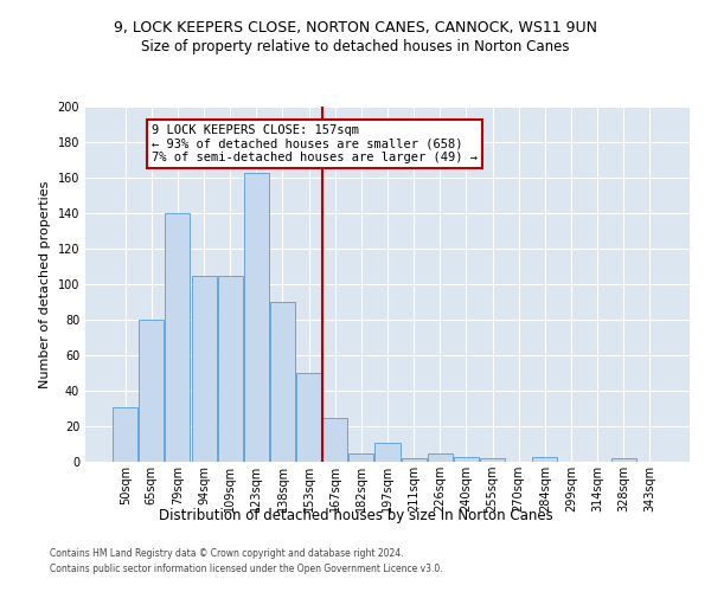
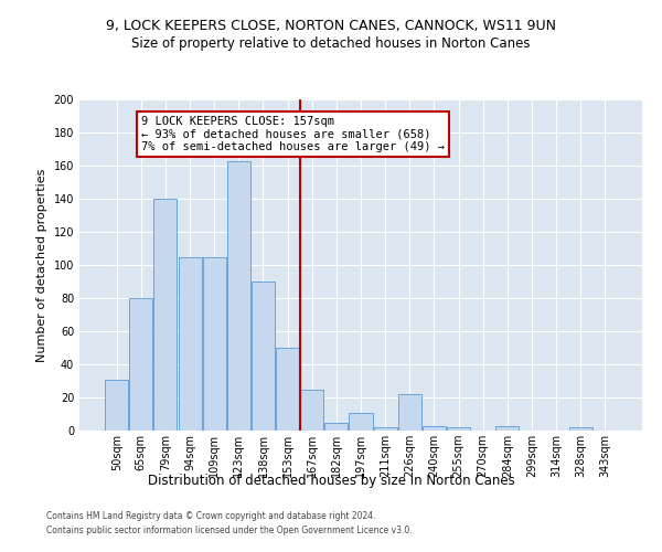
226sqm: 5 -> 22
